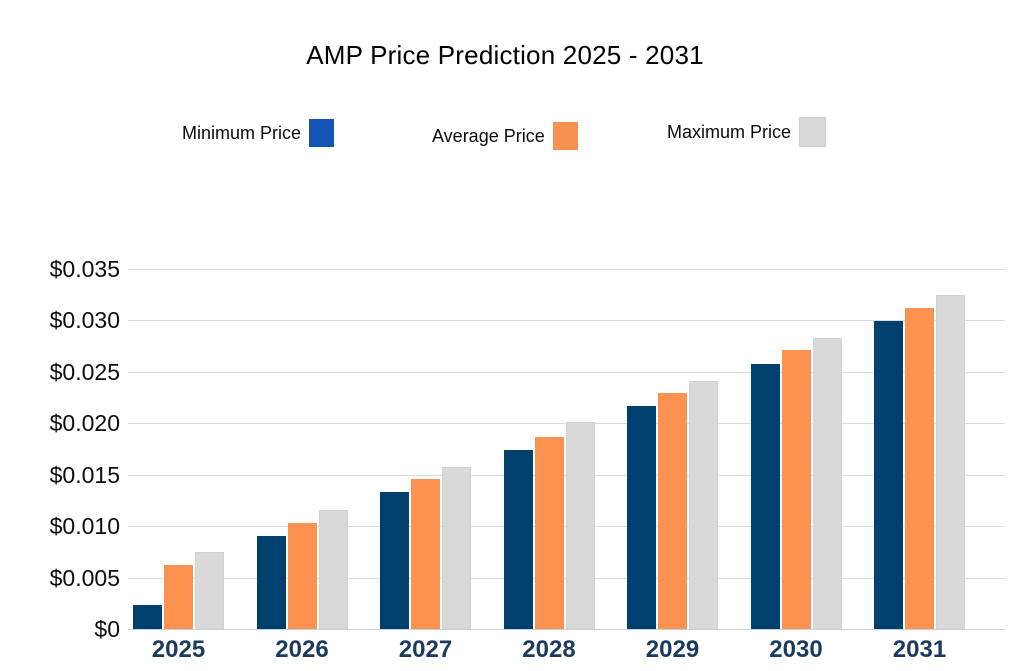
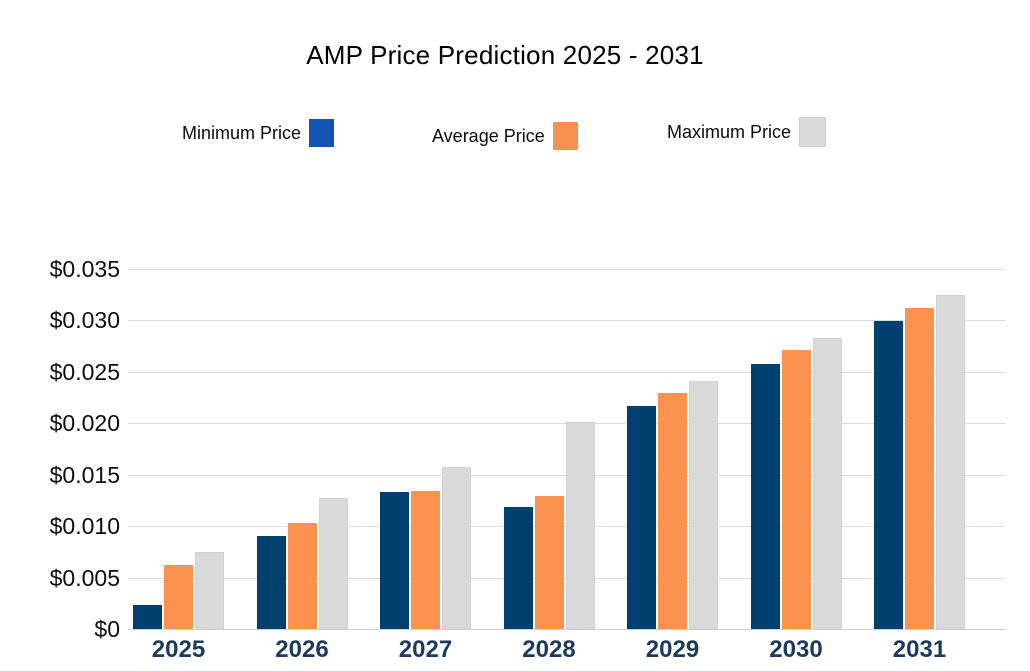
Maximum Price/2026: $0.0116 -> $0.0127
Average Price/2027: $0.0146 -> $0.0134
Minimum Price/2028: $0.0174 -> $0.0119
Average Price/2028: $0.0187 -> $0.0129
